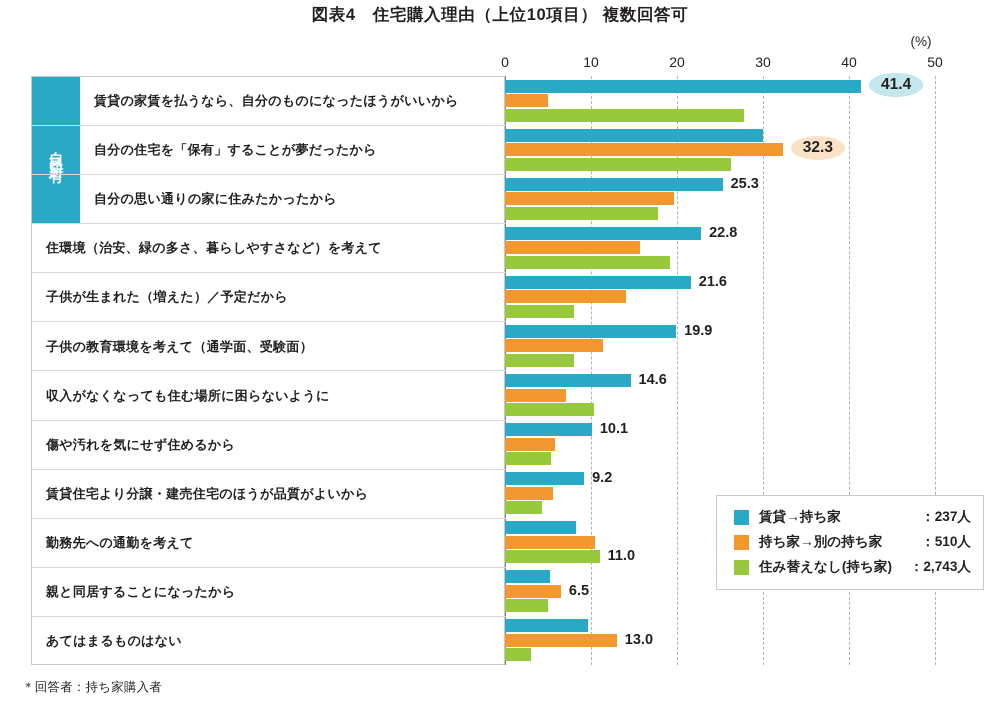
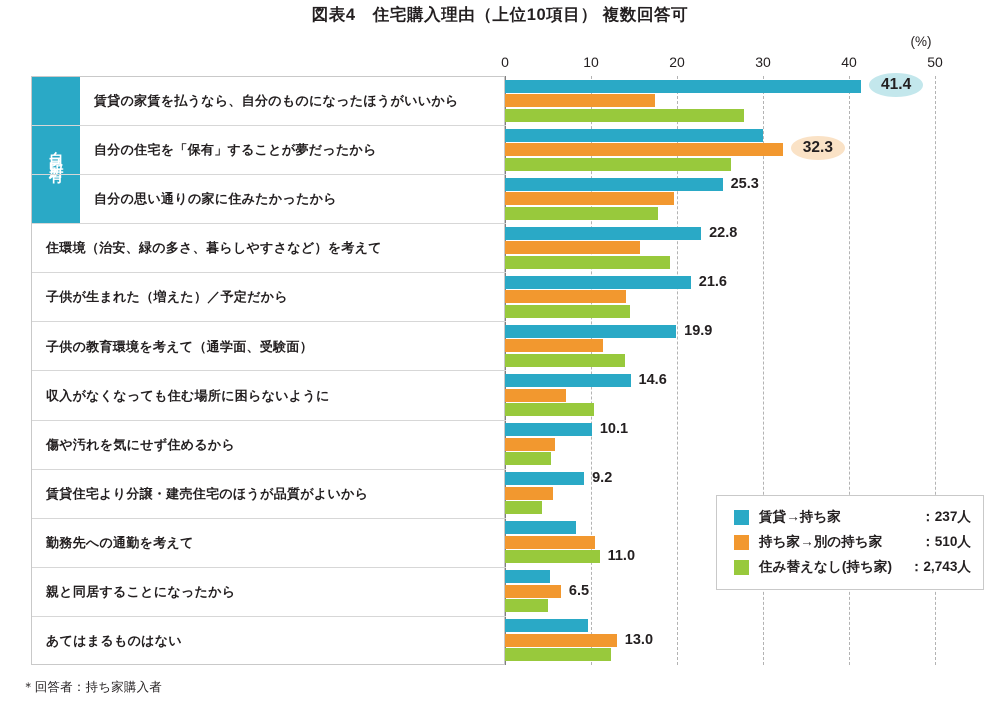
持ち家→別の持ち家/賃貸の家賃を払うなら、自分のものになったほうがいいから: 5 -> 17
住み替えなし(持ち家)/子供が生まれた（増えた）／予定だから: 8 -> 14
住み替えなし(持ち家)/子供の教育環境を考えて（通学面、受験面）: 8 -> 14
住み替えなし(持ち家)/あてはまるものはない: 3 -> 12
